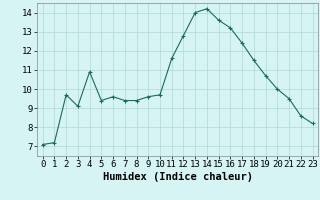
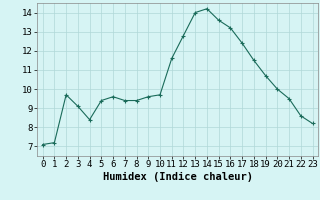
4: 10.9 -> 8.4
